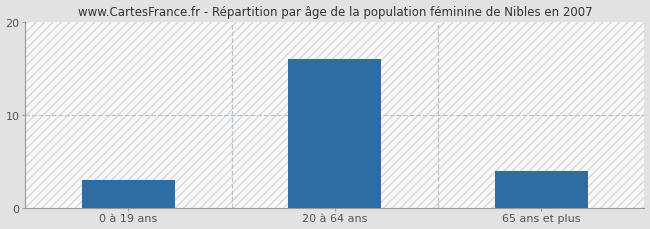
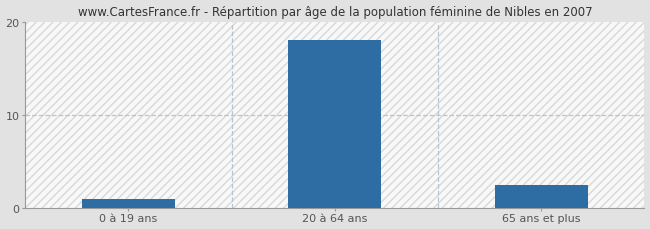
0 à 19 ans: 3.0 -> 1.0
20 à 64 ans: 16.0 -> 18.0
65 ans et plus: 4.0 -> 2.5
